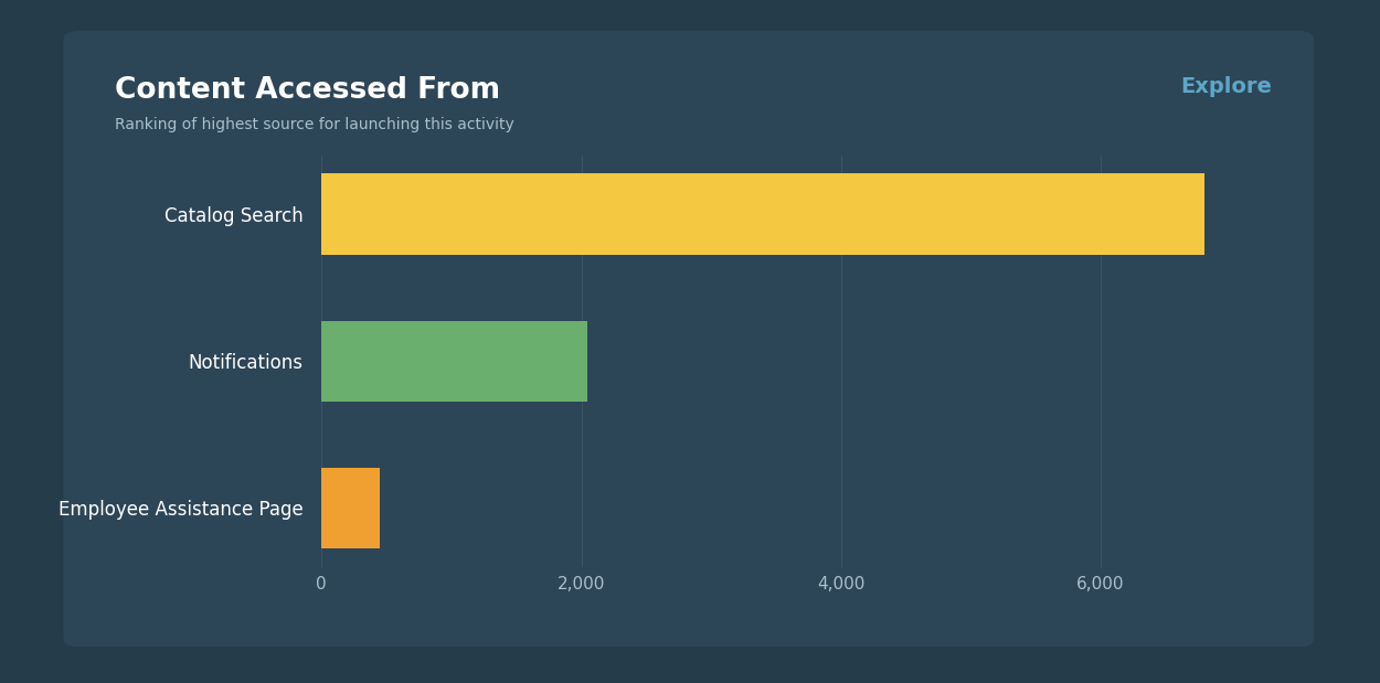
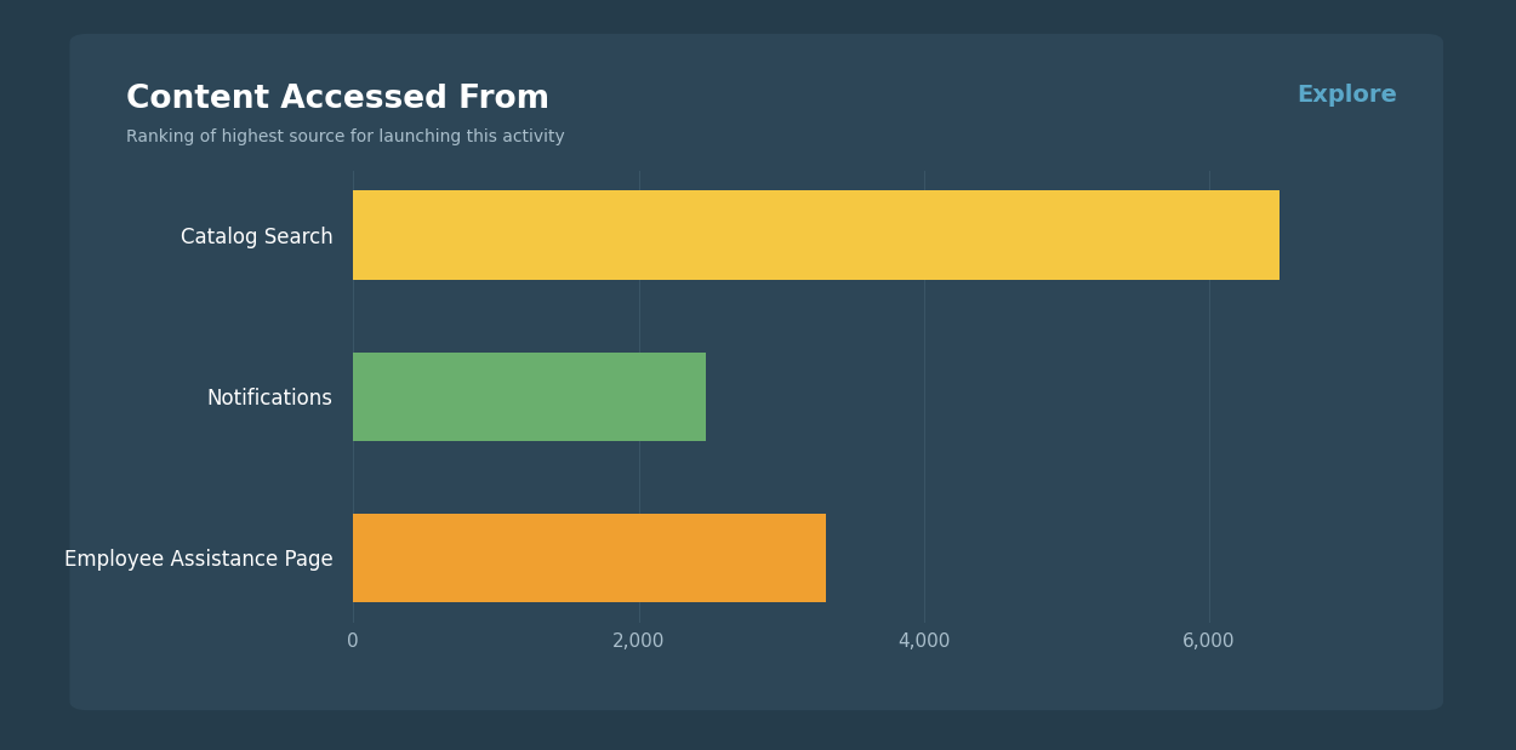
Catalog Search: 6,800 -> 6,490
Notifications: 2,050 -> 2,470
Employee Assistance Page: 450 -> 3,310
